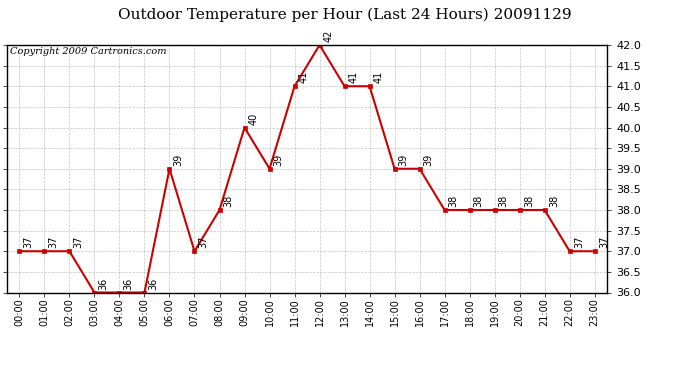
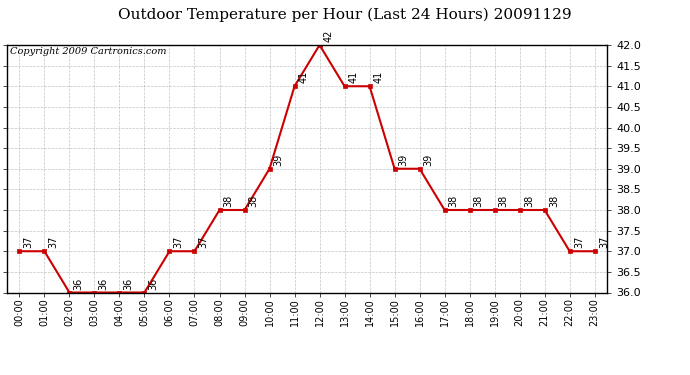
02:00: 37 -> 36
06:00: 39 -> 37
09:00: 40 -> 38
